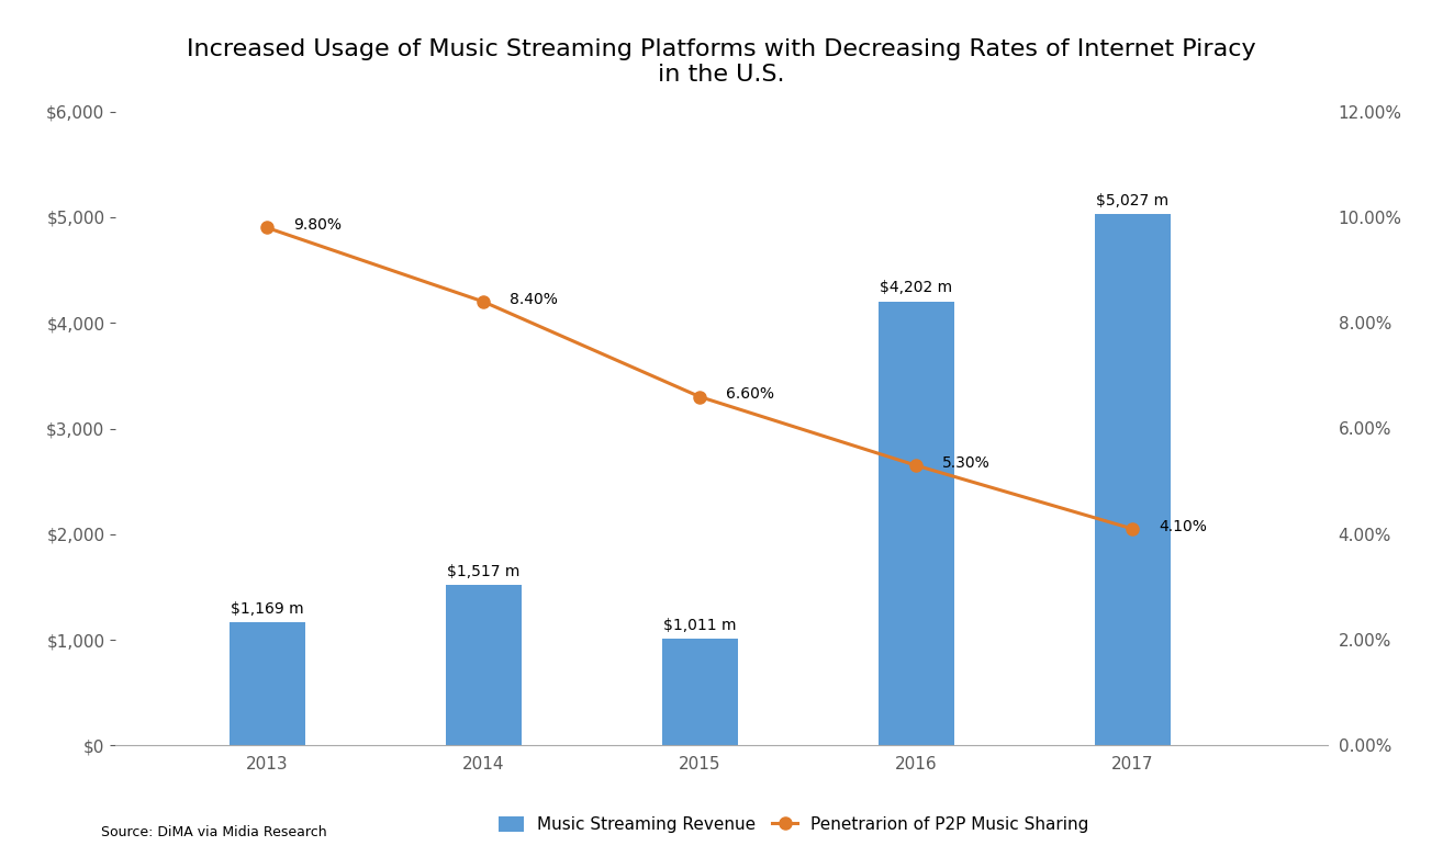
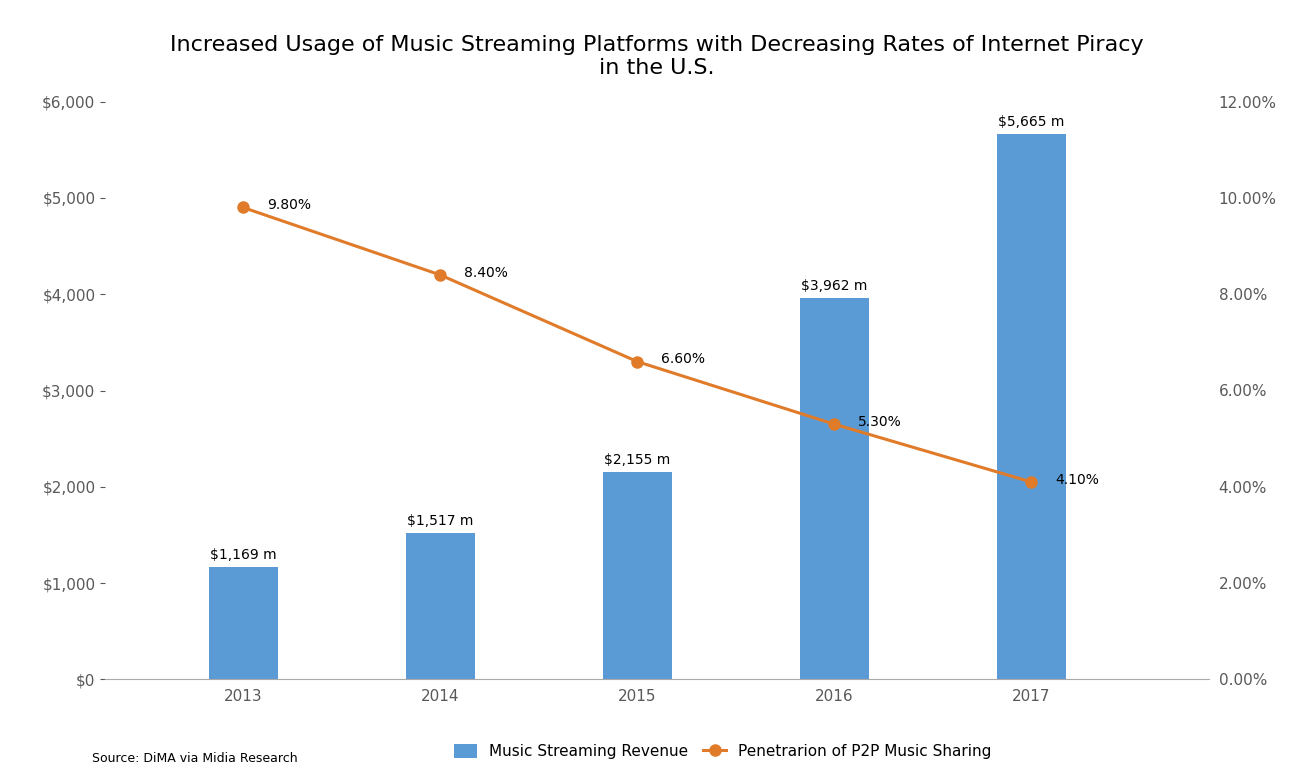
Music Streaming Revenue/2015: $1,011 -> $2,155
Music Streaming Revenue/2016: $4,202 -> $3,962
Music Streaming Revenue/2017: $5,027 -> $5,665
